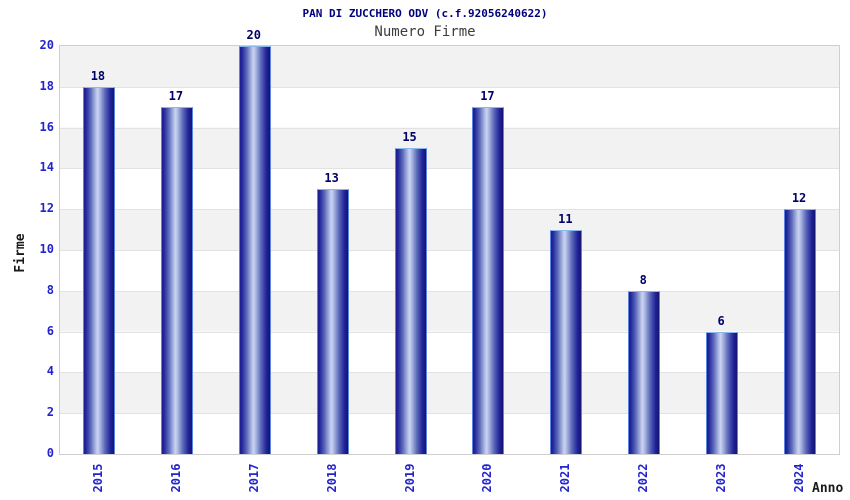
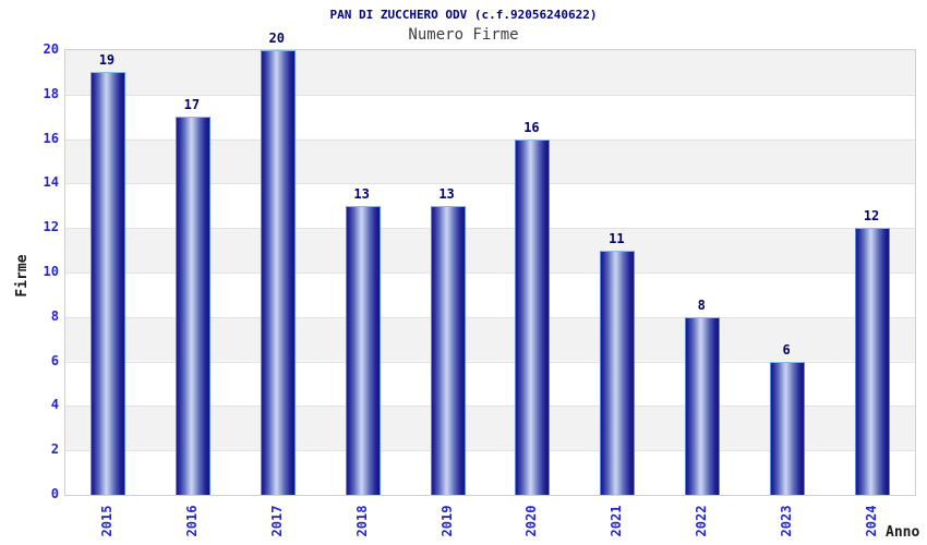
2015: 18 -> 19
2019: 15 -> 13
2020: 17 -> 16
